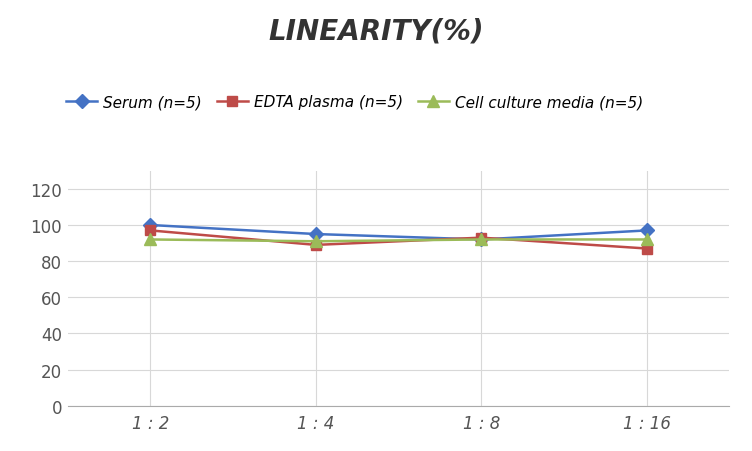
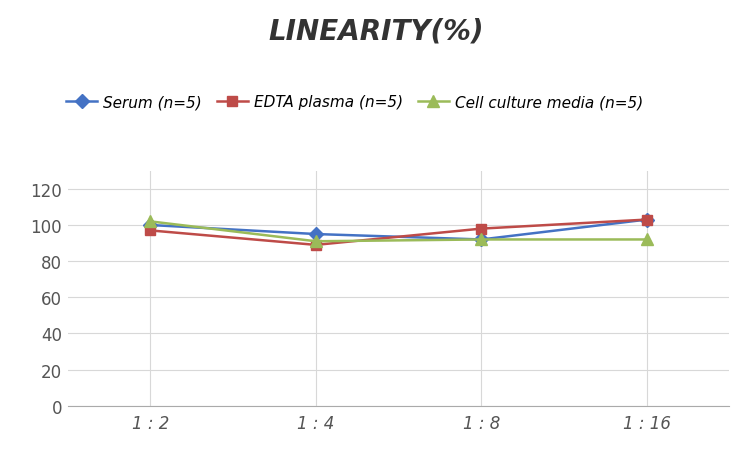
Cell culture media (n=5)/1 : 2: 92 -> 102
EDTA plasma (n=5)/1 : 8: 93 -> 98
Serum (n=5)/1 : 16: 97 -> 103
EDTA plasma (n=5)/1 : 16: 87 -> 103
